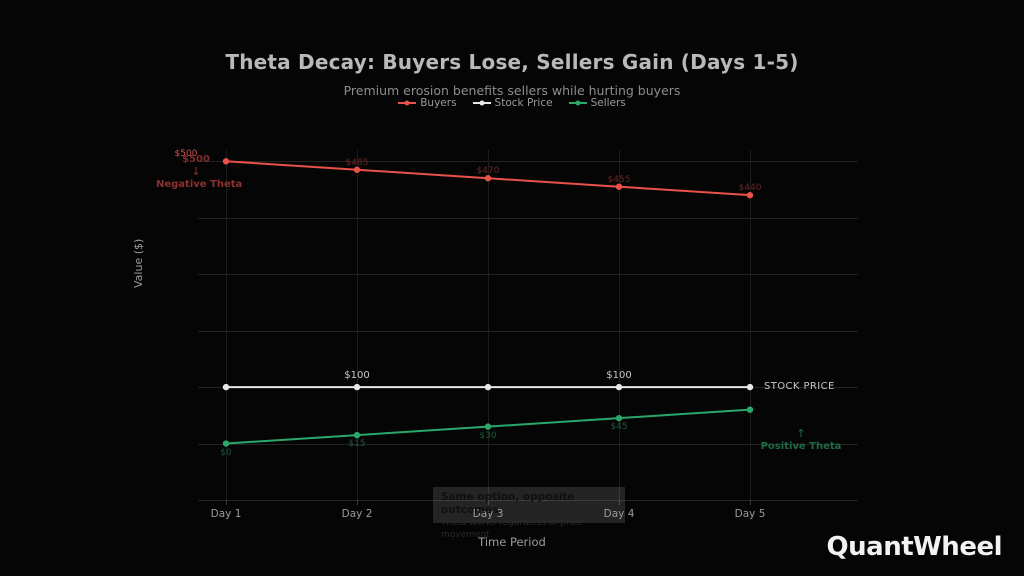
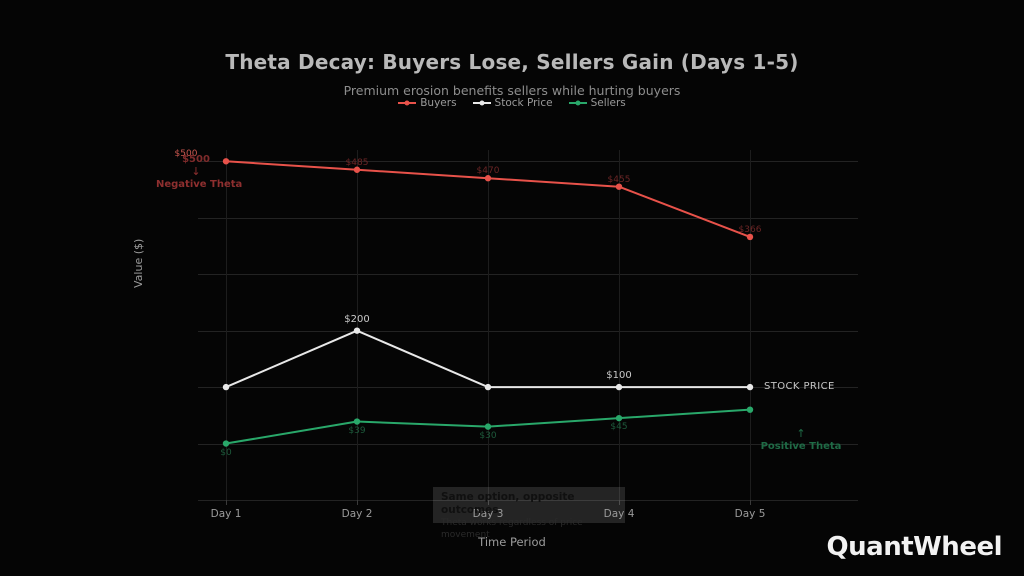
Stock Price/Day 2: $100 -> $200
Sellers/Day 2: $15 -> $39
Buyers/Day 5: $440 -> $366
